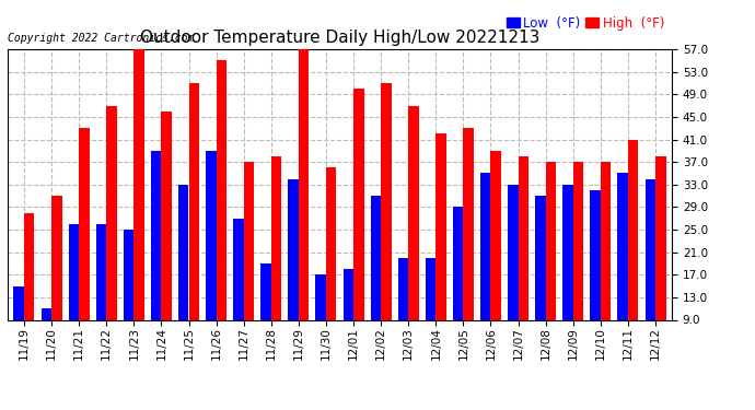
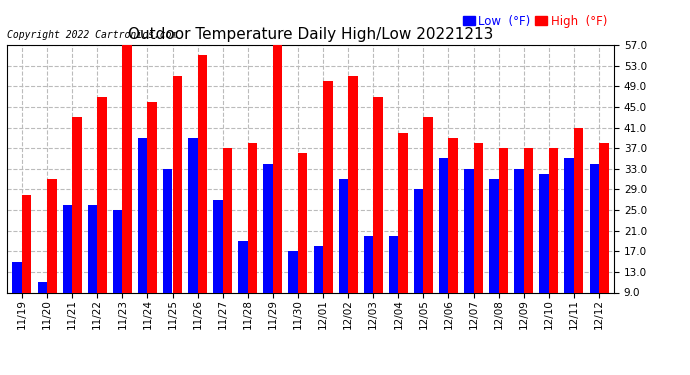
High (°F)/12/04: 42 -> 40
